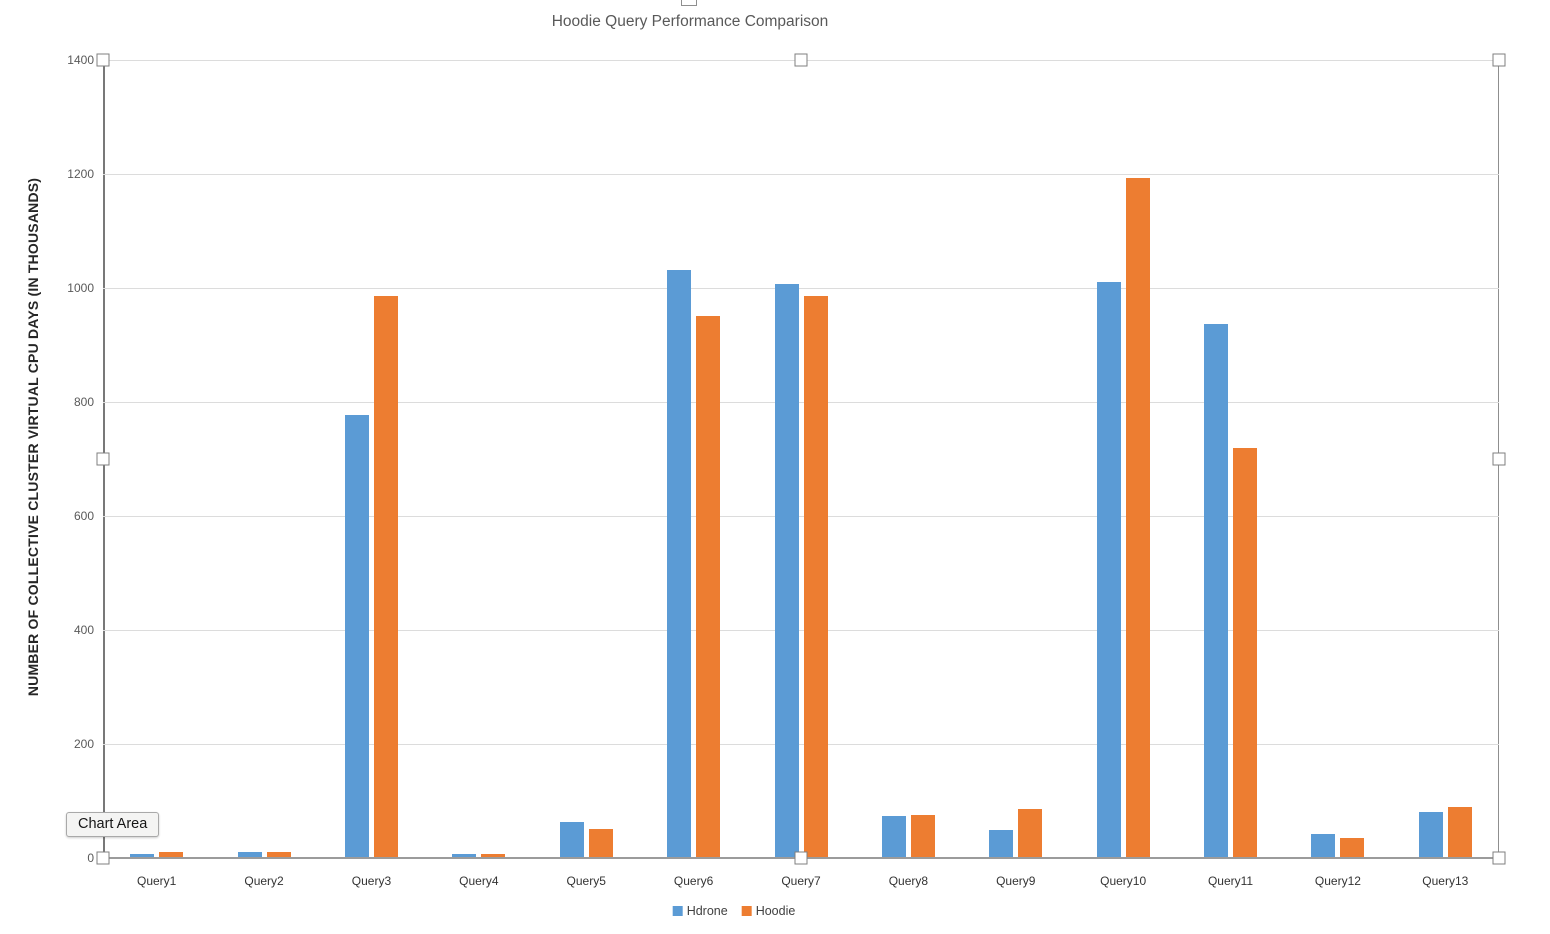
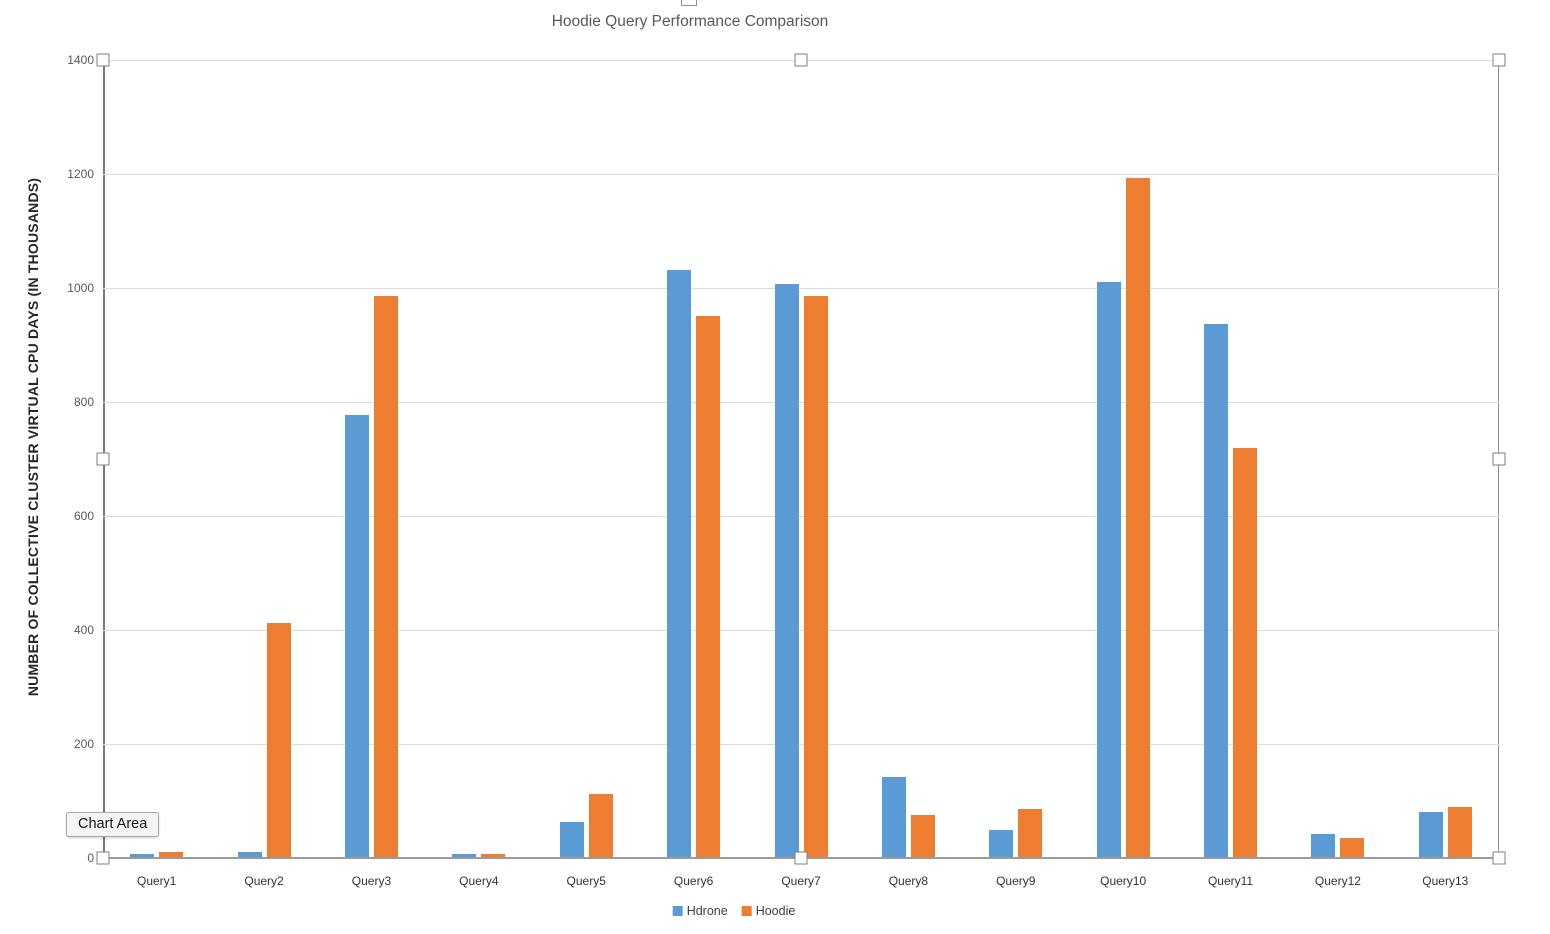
Hoodie/Query2: 10 -> 410
Hoodie/Query5: 50 -> 110
Hdrone/Query8: 70 -> 140
